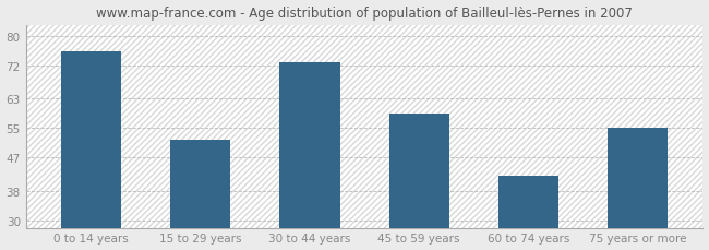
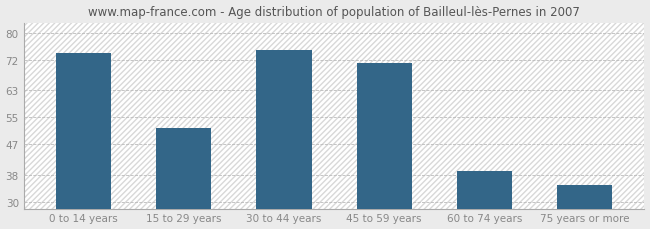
0 to 14 years: 76 -> 74
30 to 44 years: 73 -> 75
45 to 59 years: 59 -> 71
60 to 74 years: 42 -> 39
75 years or more: 55 -> 35
